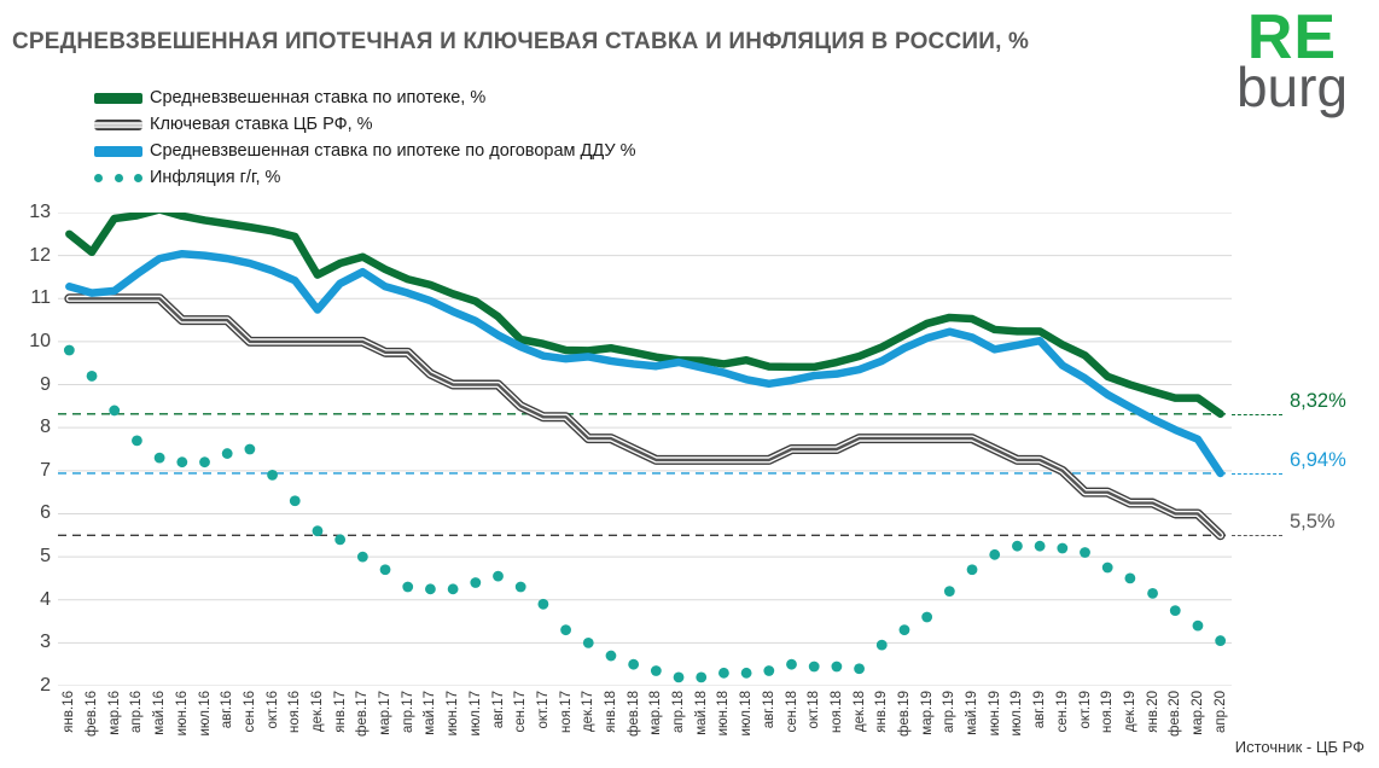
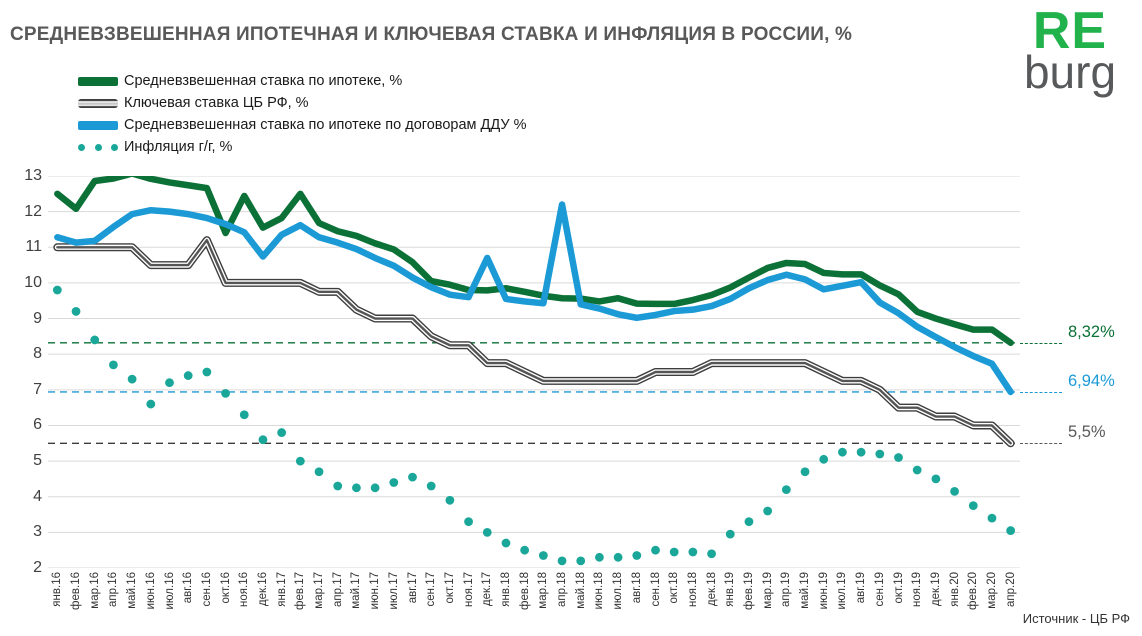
Инфляция г/г, %/июн.16: 7.2 -> 6.6
Ключевая ставка ЦБ РФ, %/сен.16: 10.0 -> 11.2
Средневзвешенная ставка по ипотеке, %/окт.16: 12.6 -> 11.4
Инфляция г/г, %/янв.17: 5.4 -> 5.8
Средневзвешенная ставка по ипотеке, %/фев.17: 12.0 -> 12.5
Средневзвешенная ставка по ипотеке по договорам ДДУ %/дек.17: 9.7 -> 10.7
Средневзвешенная ставка по ипотеке по договорам ДДУ %/апр.18: 9.5 -> 12.2
